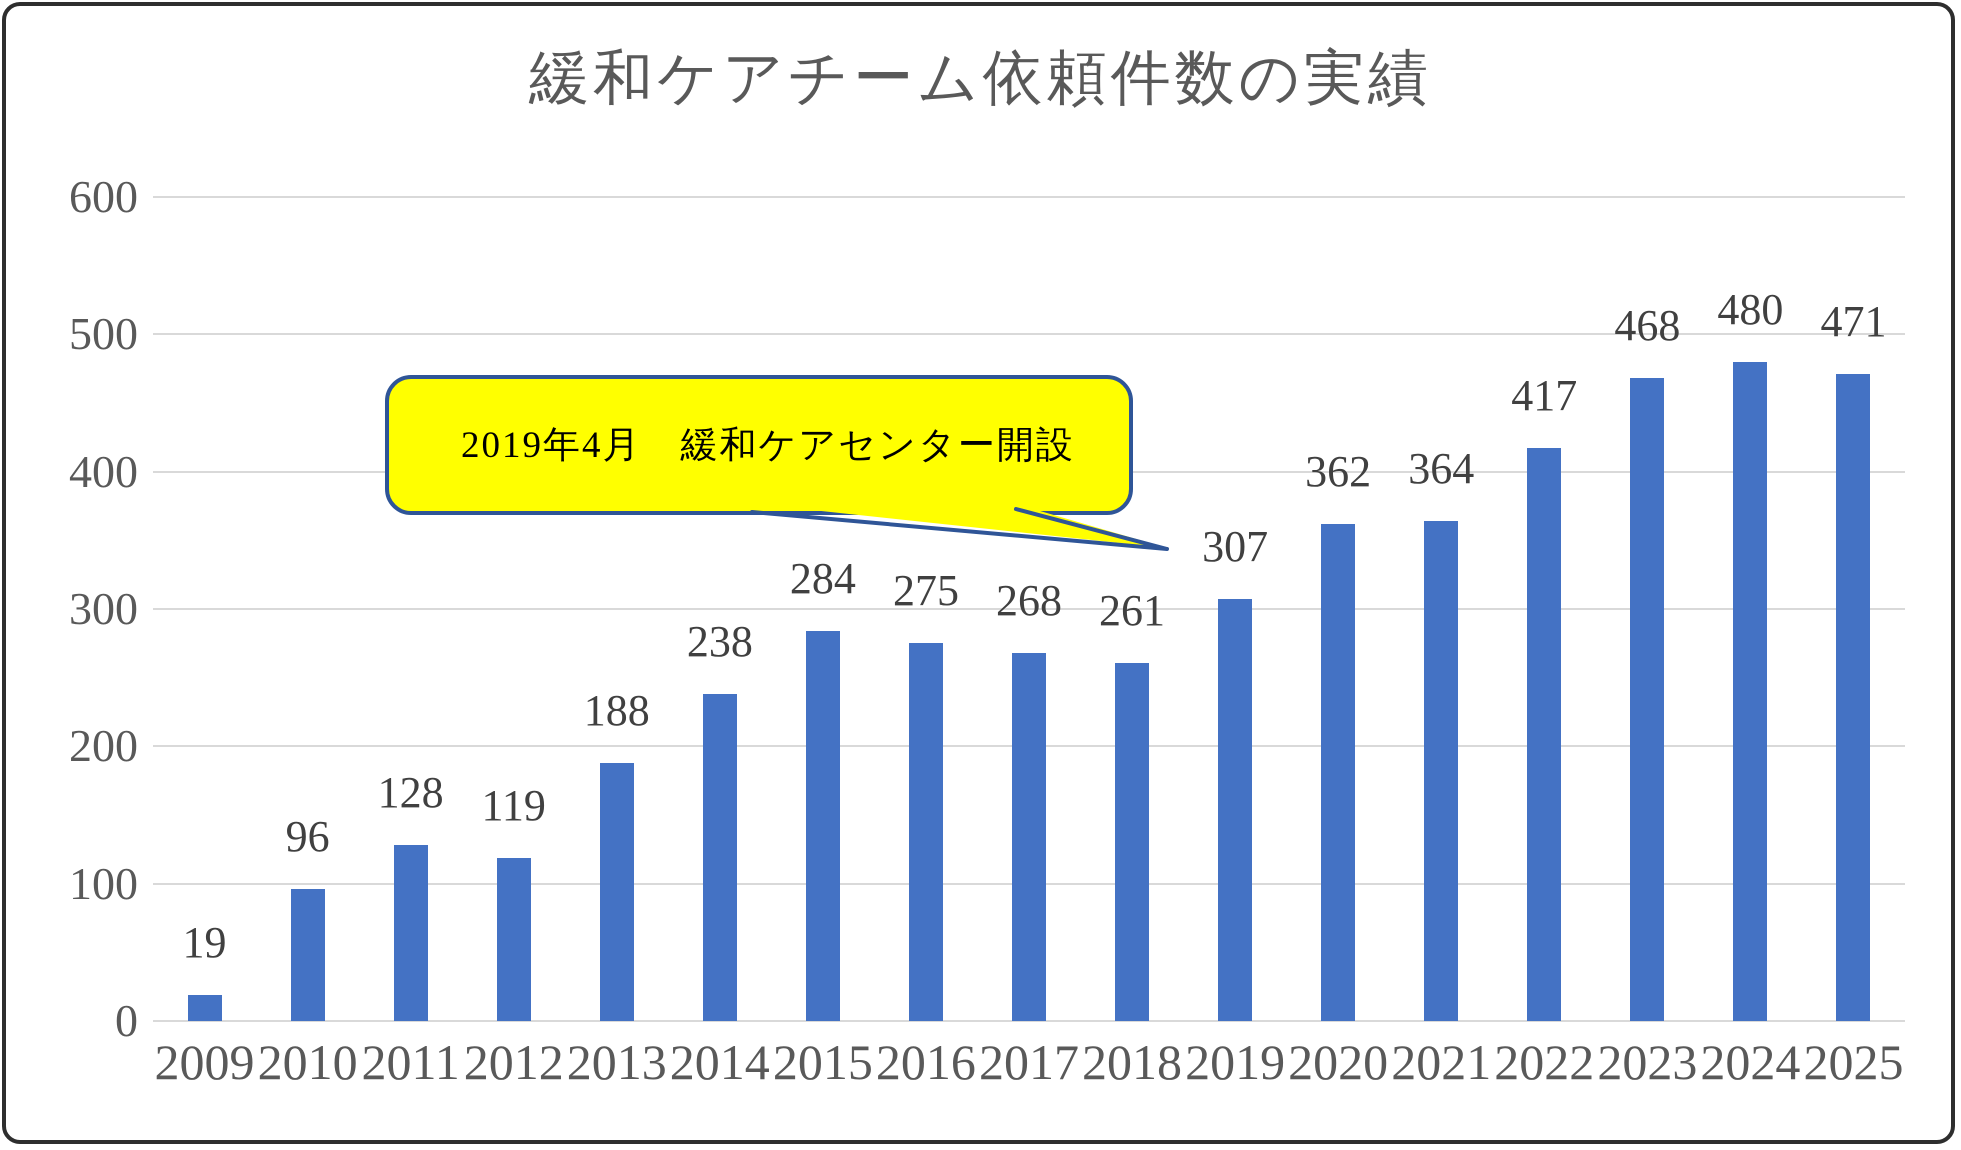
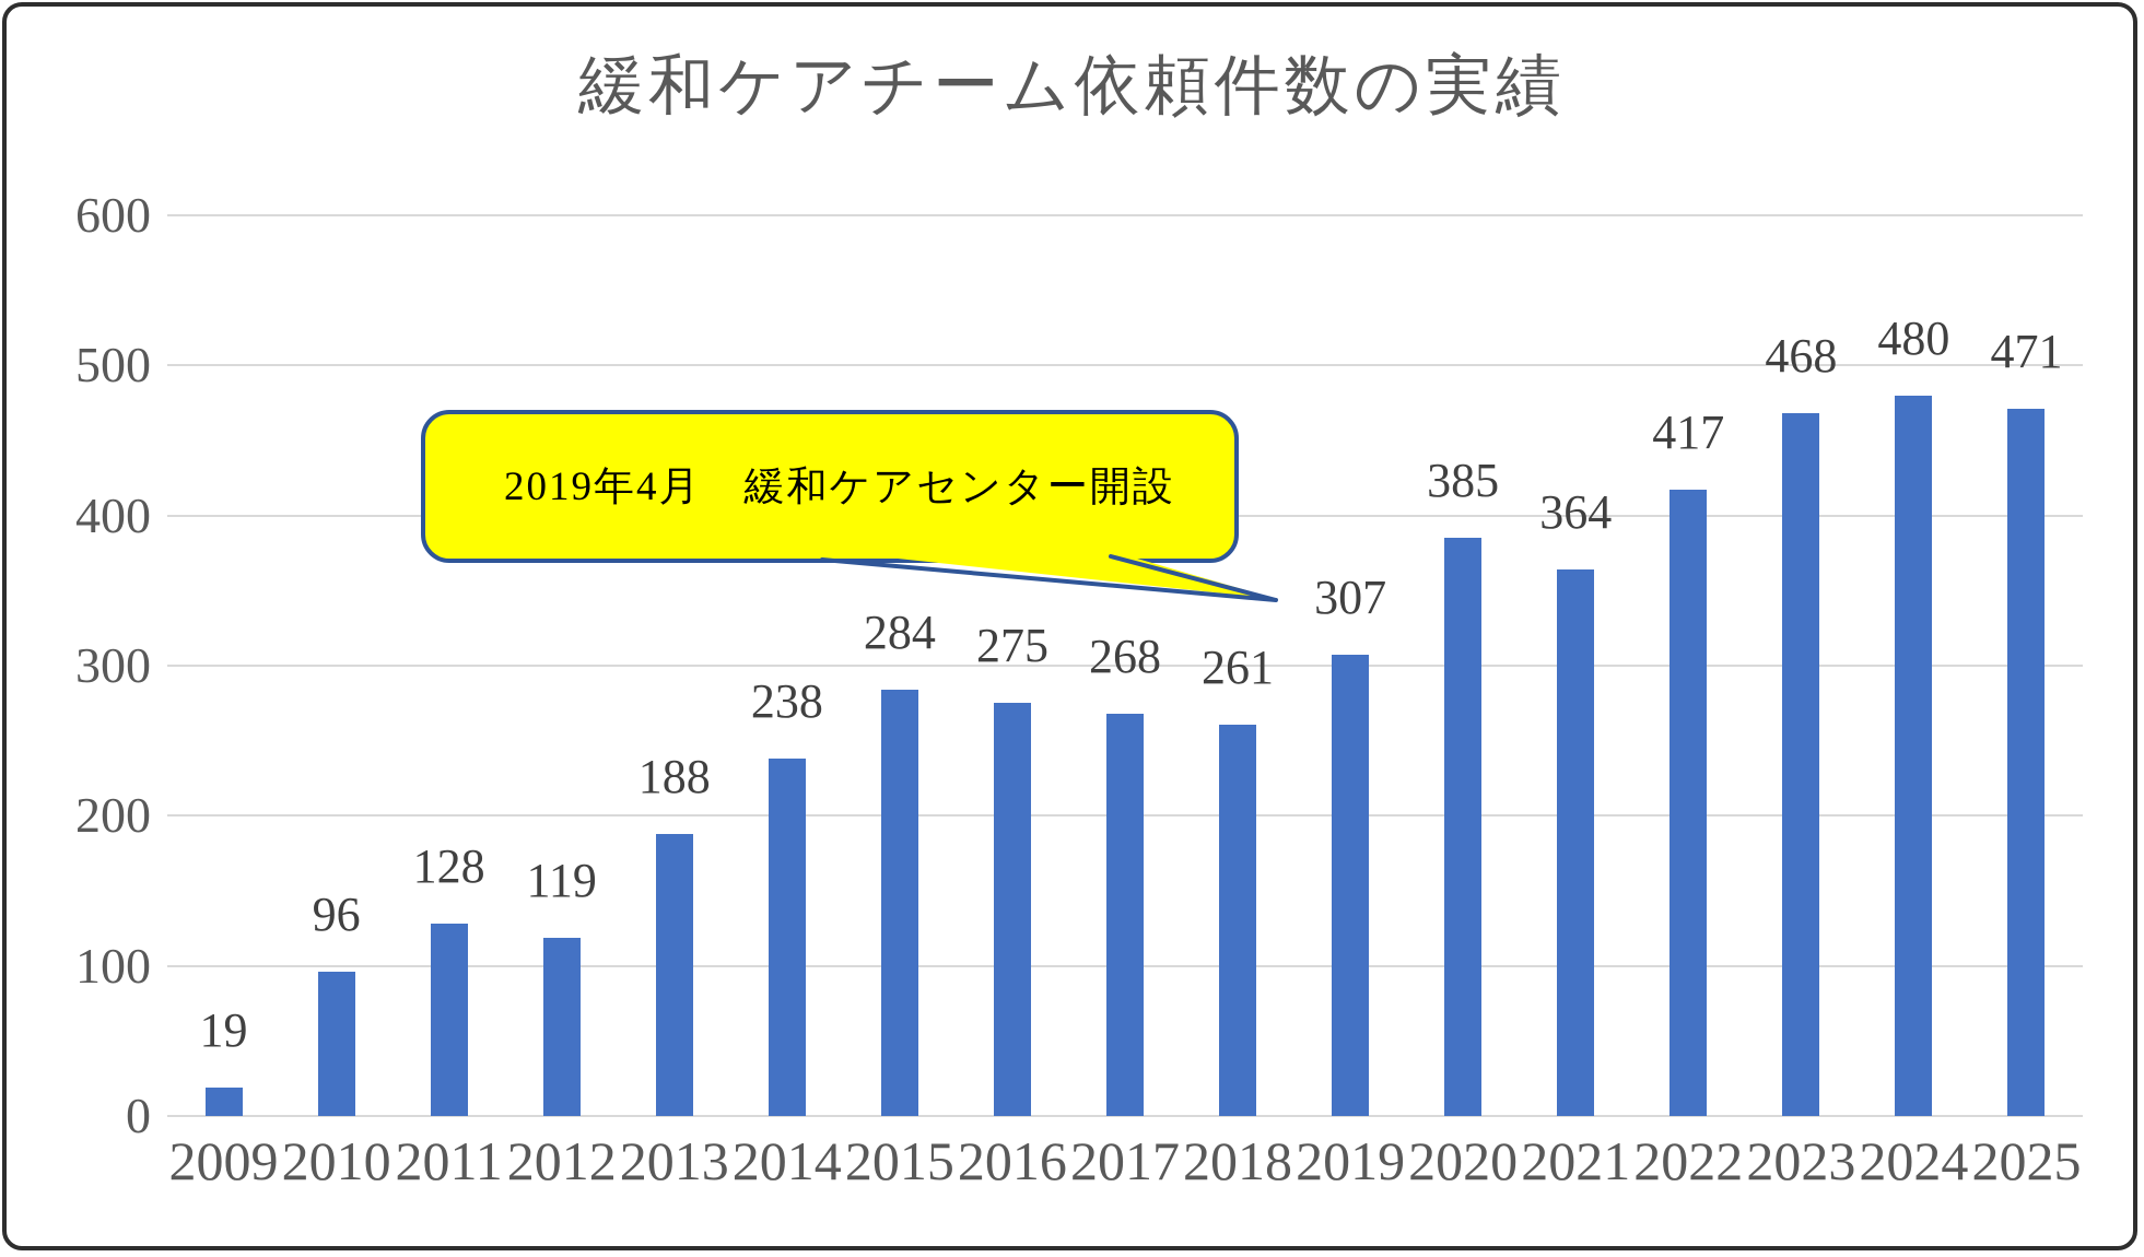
2020: 362 -> 385
